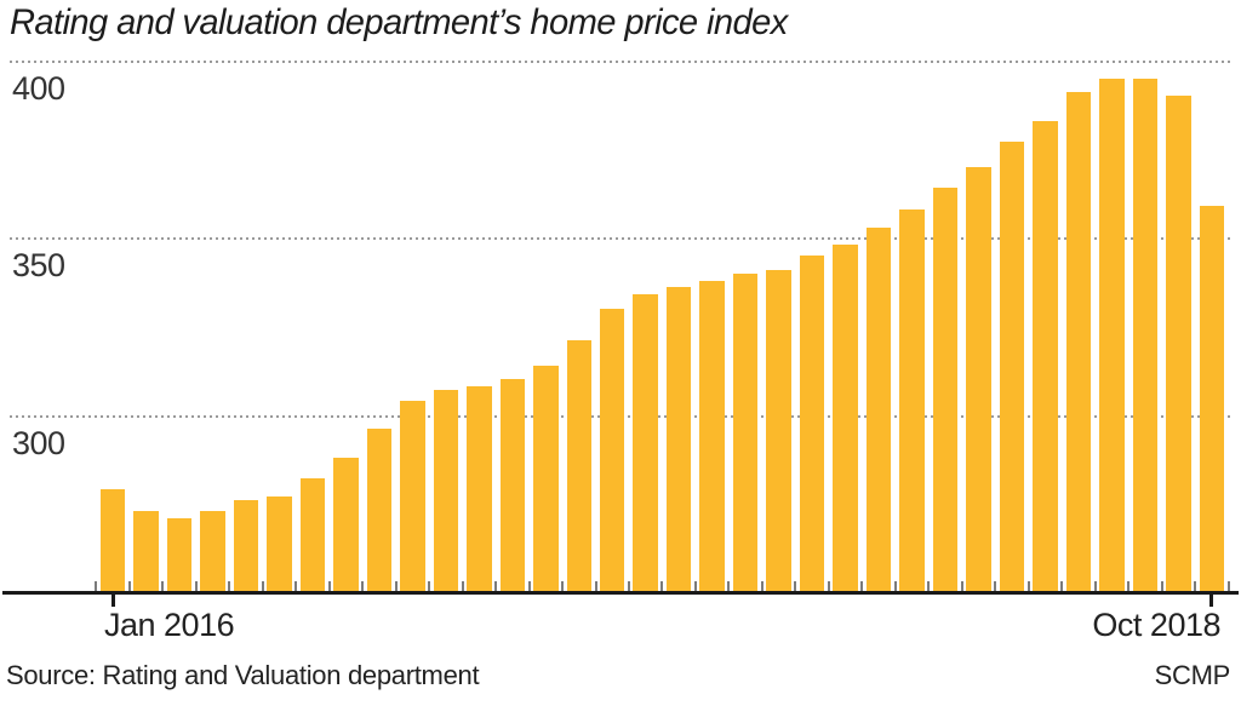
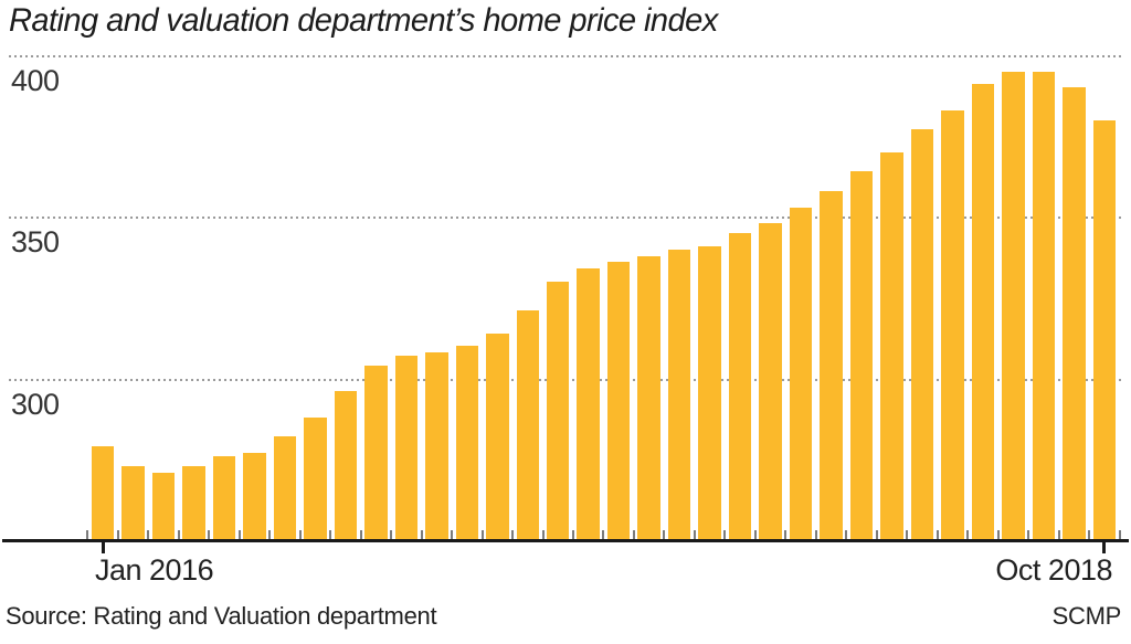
Oct 2018: 359 -> 380
